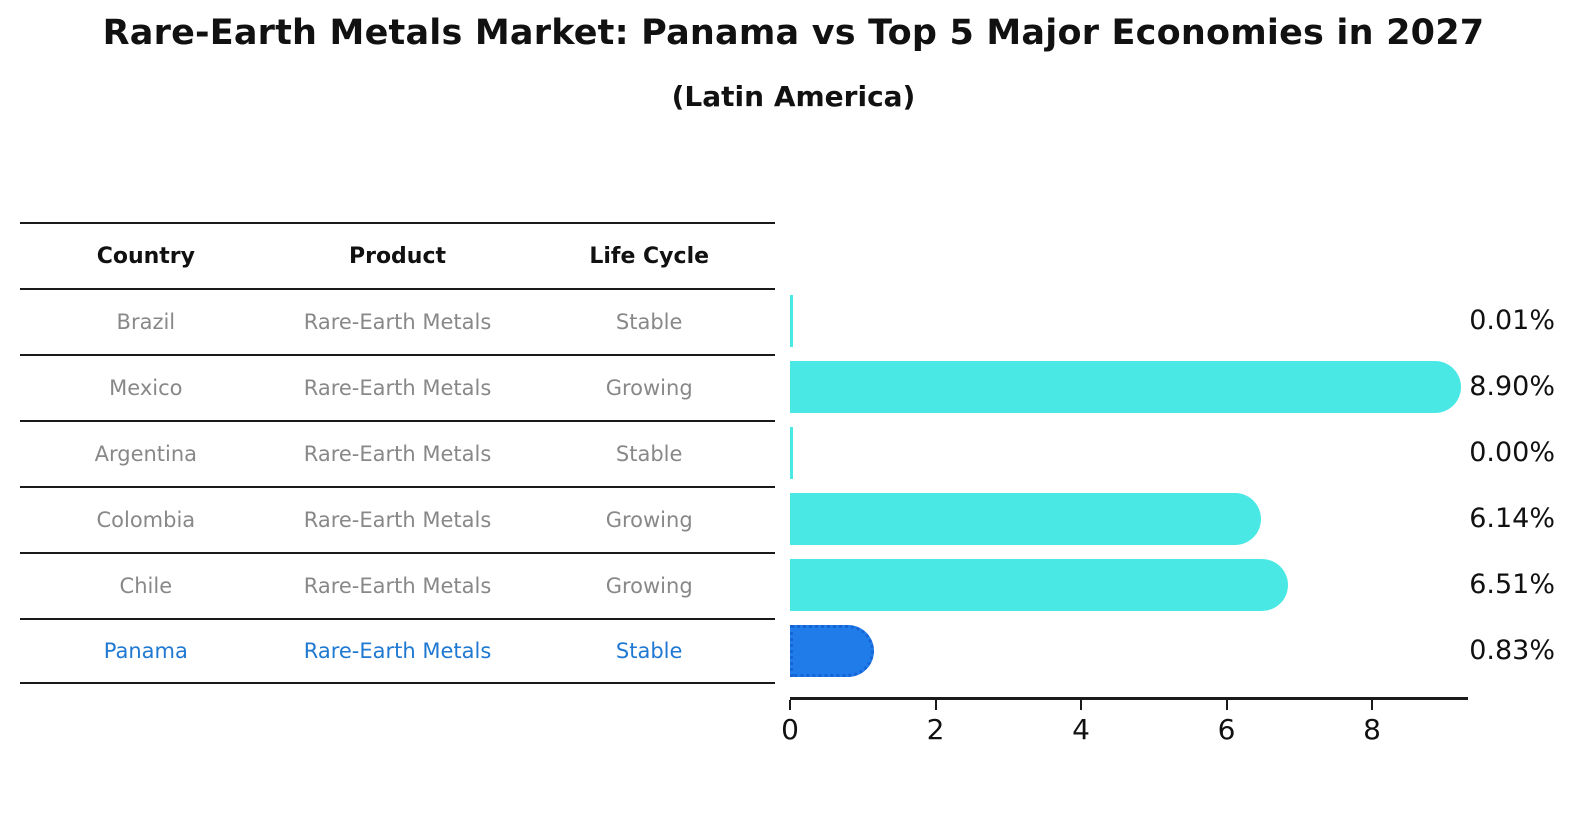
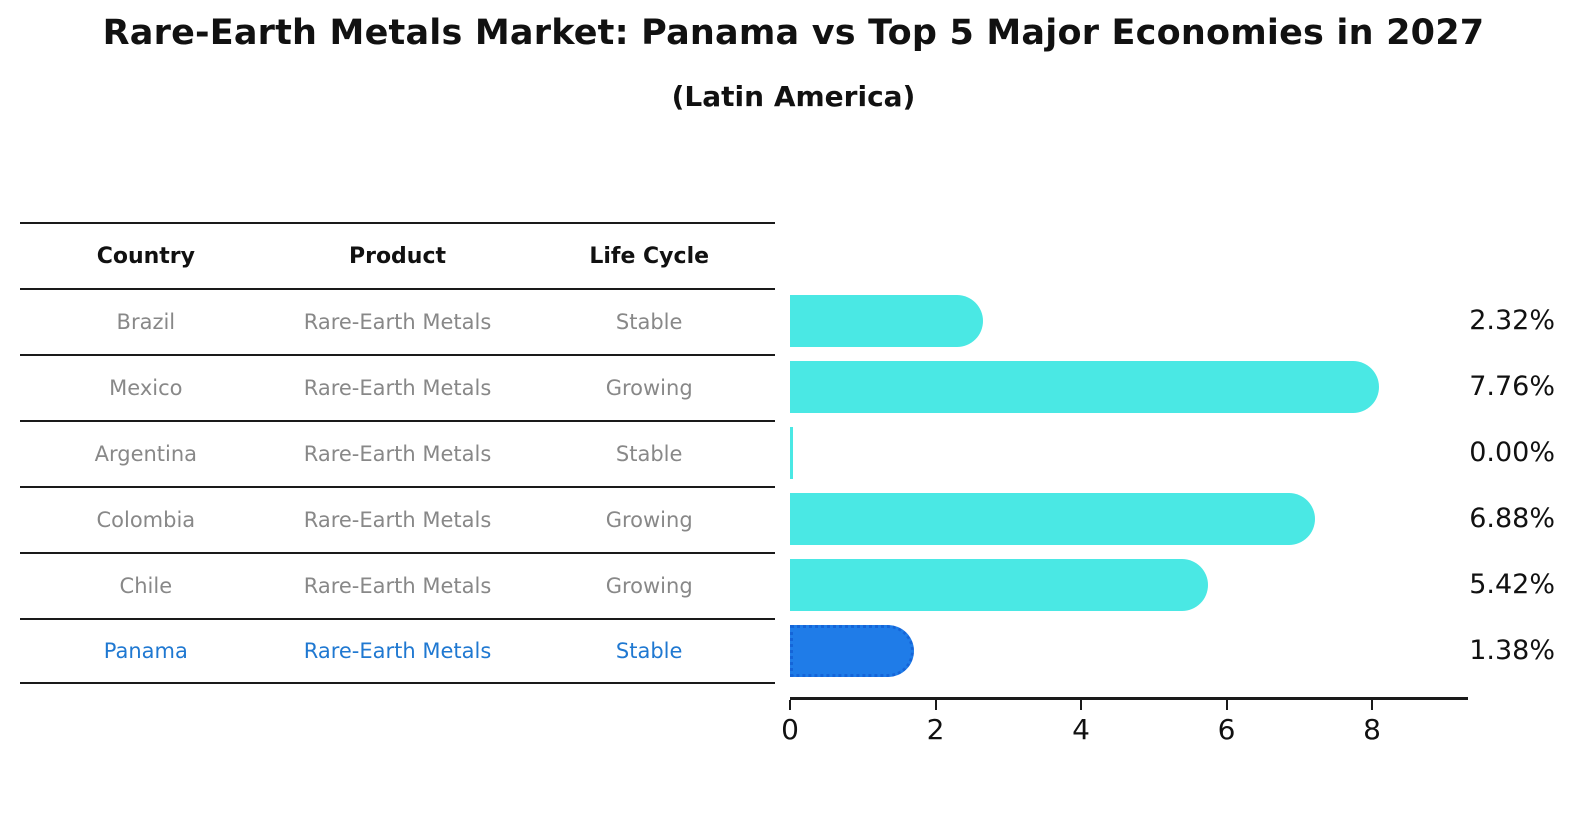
Brazil: 0.01% -> 2.32%
Mexico: 8.90% -> 7.76%
Colombia: 6.14% -> 6.88%
Chile: 6.51% -> 5.42%
Panama: 0.83% -> 1.38%
